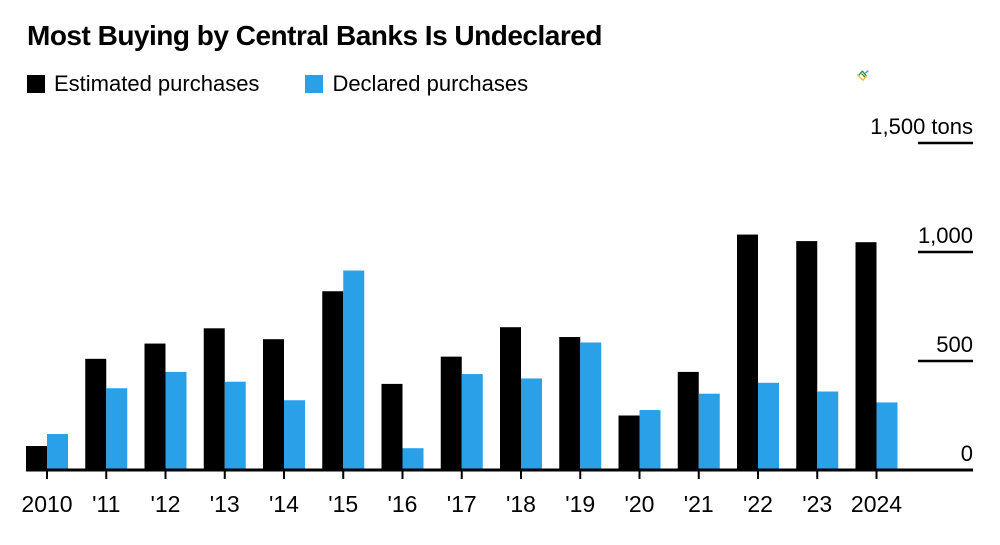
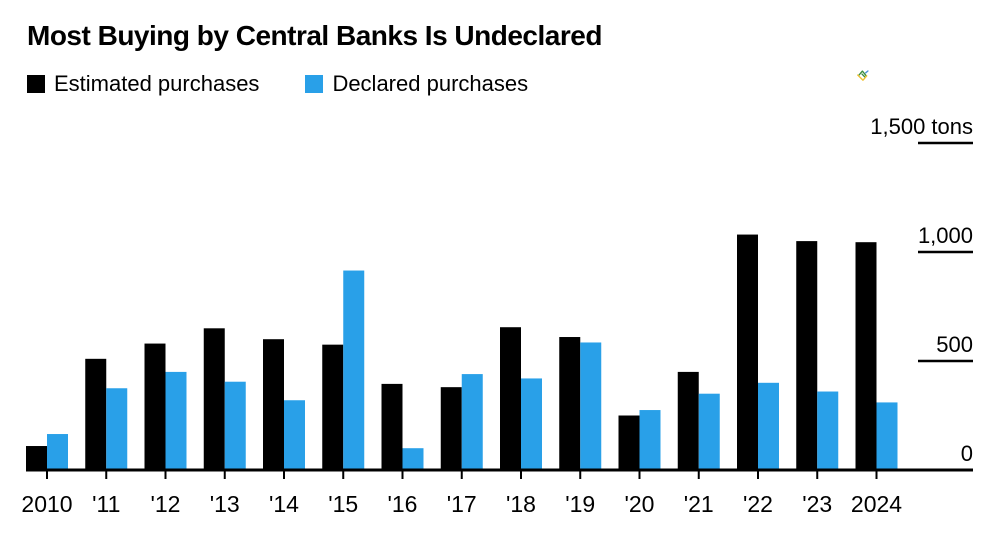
Estimated purchases/'15: 820 -> 580
Estimated purchases/'17: 520 -> 380
